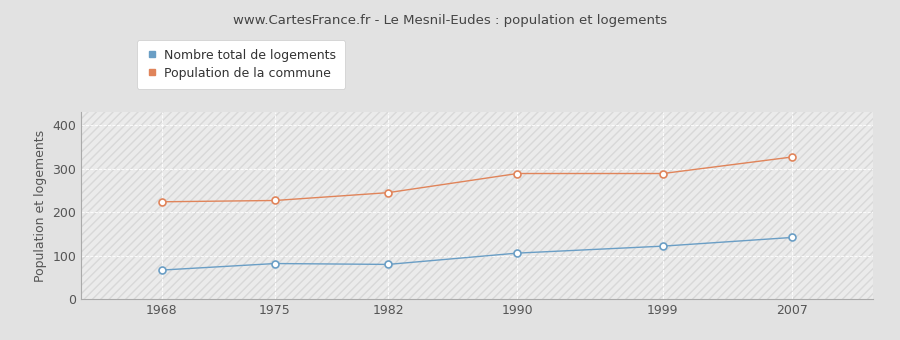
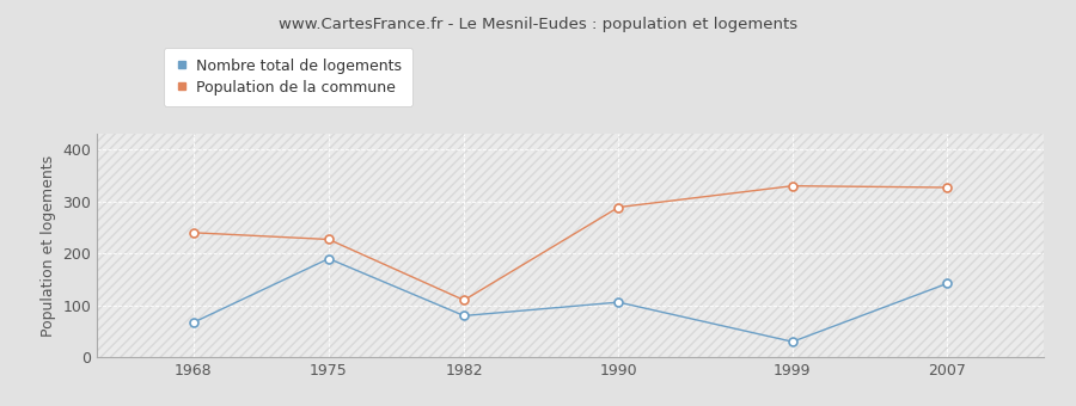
Population de la commune/1968: 224 -> 240
Nombre total de logements/1975: 82 -> 190
Population de la commune/1982: 245 -> 110
Nombre total de logements/1999: 122 -> 30
Population de la commune/1999: 289 -> 330
